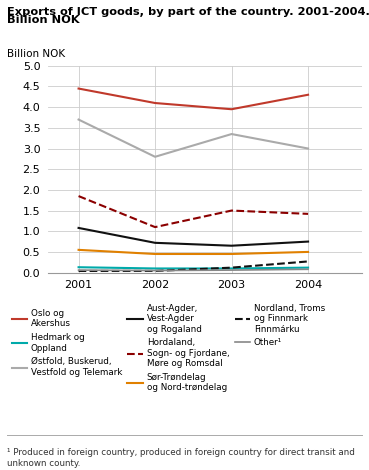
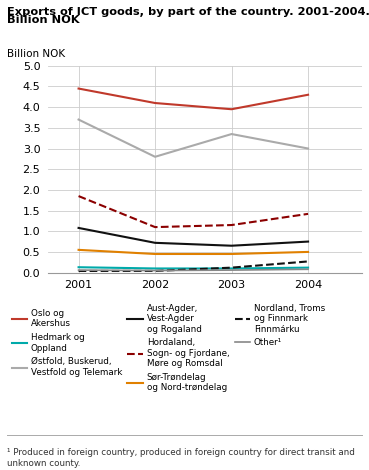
Hordaland, Sogn- og Fjordane, Møre og Romsdal/2003: 1.50 -> 1.15
